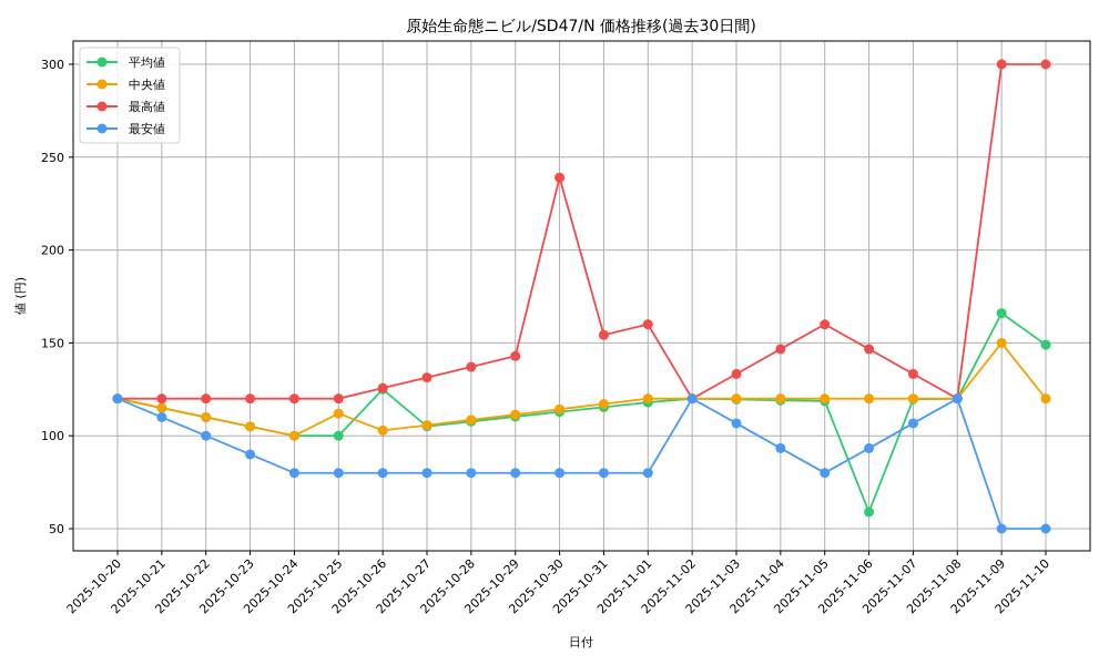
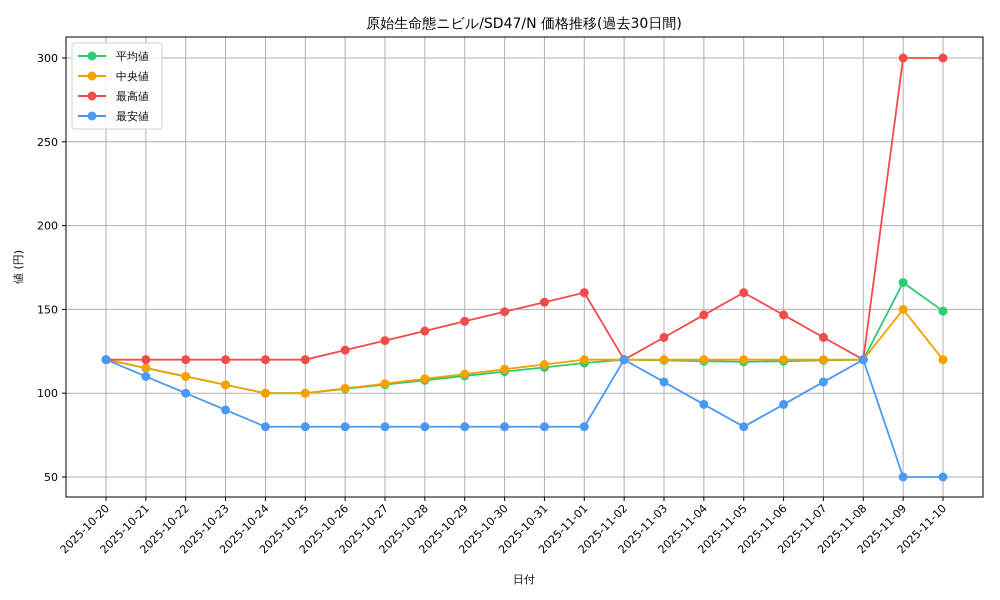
中央値/2025-10-25: 112 -> 100
平均値/2025-10-26: 125 -> 103
最高値/2025-10-30: 239 -> 149
平均値/2025-11-06: 59 -> 119
